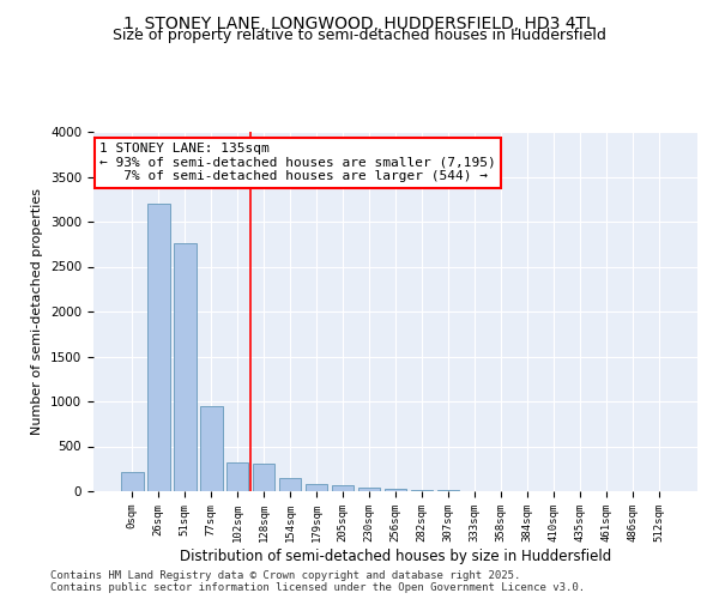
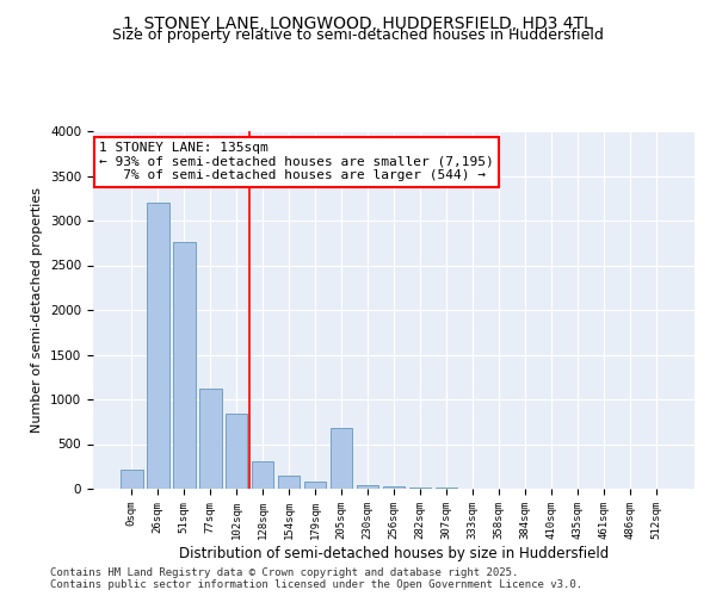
77sqm: 950 -> 1120
102sqm: 320 -> 840
205sqm: 60 -> 680
